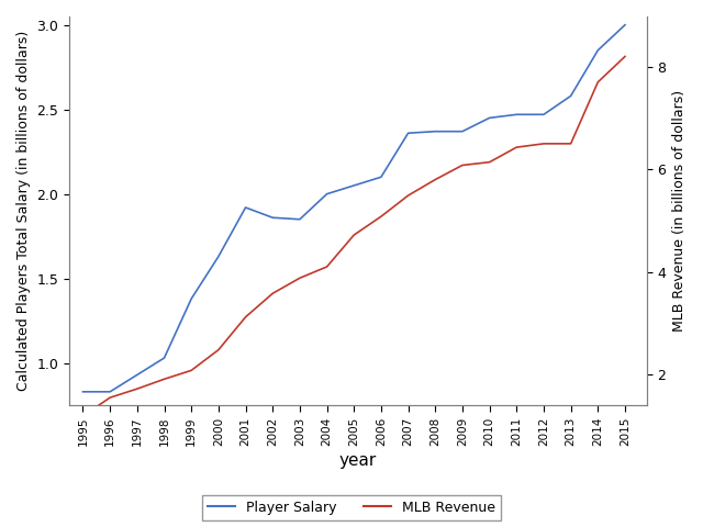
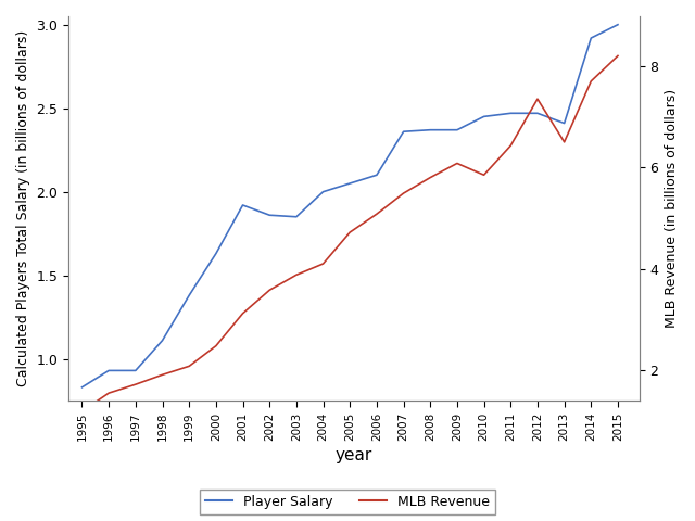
Player Salary/1996: 0.83 -> 0.93
Player Salary/1998: 1.03 -> 1.11
MLB Revenue/2010: 6.14 -> 5.85
MLB Revenue/2012: 6.50 -> 7.35
Player Salary/2013: 2.58 -> 2.41
Player Salary/2014: 2.85 -> 2.92
